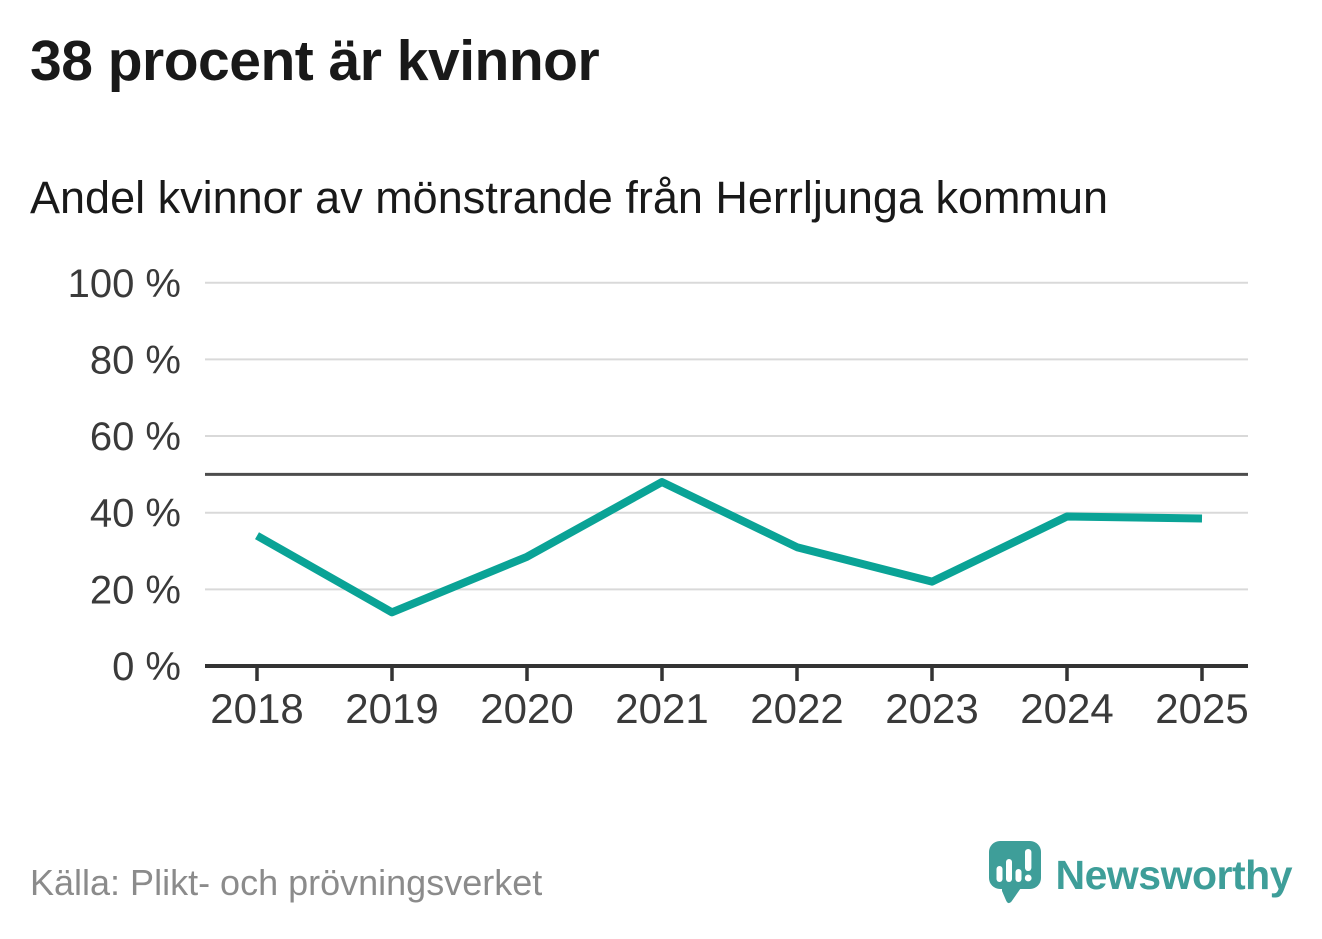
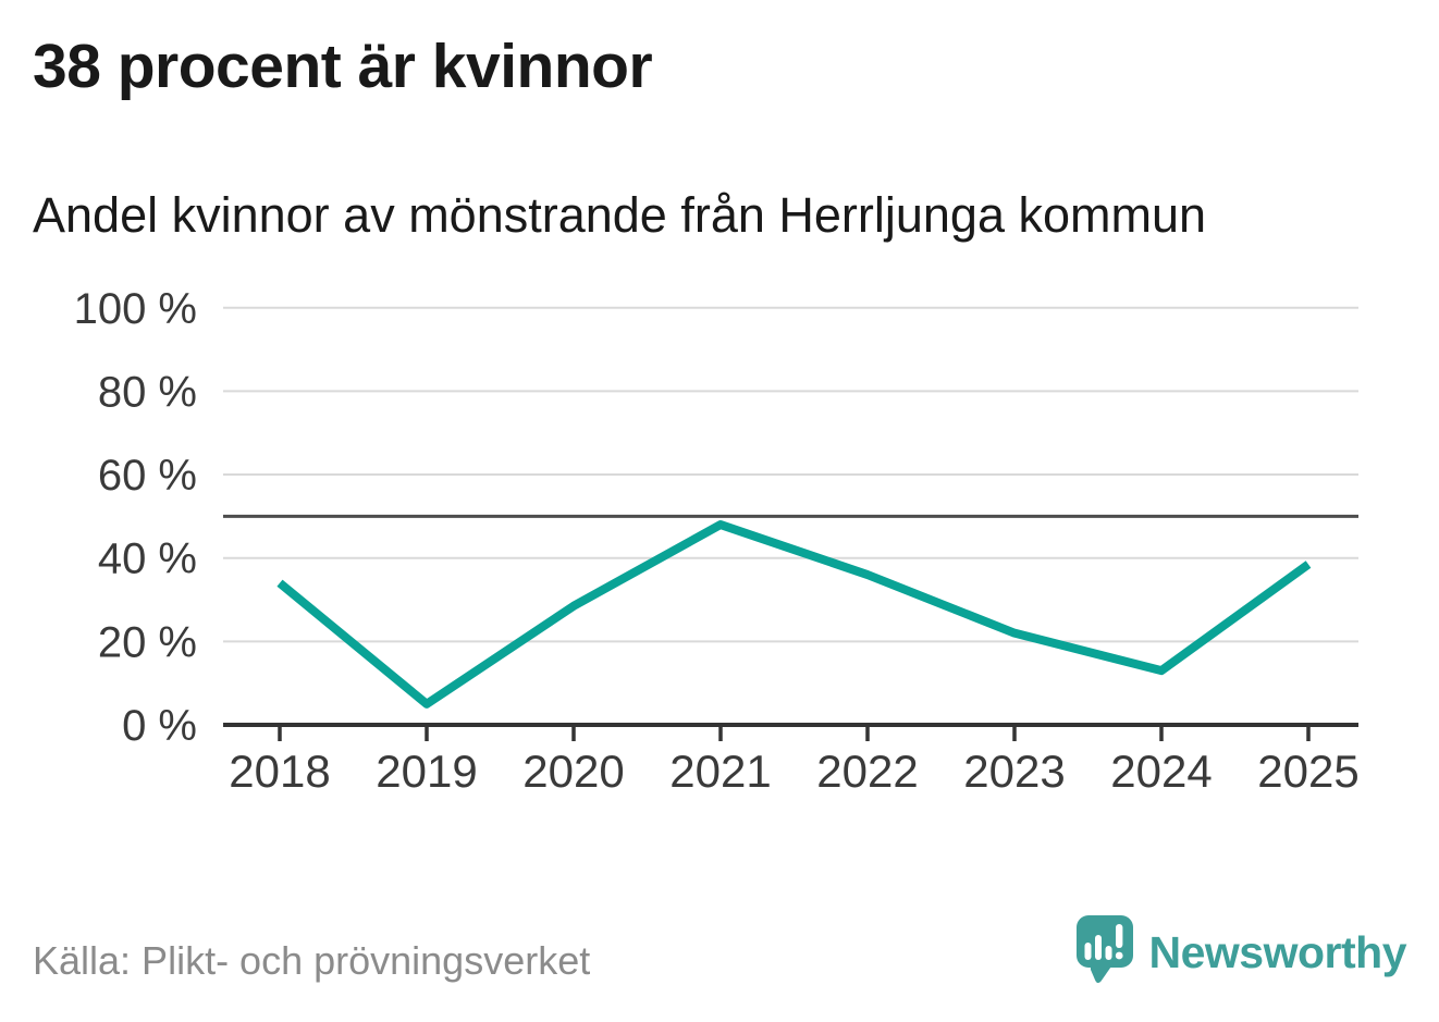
2019: 14% -> 5%
2022: 31% -> 36%
2024: 39% -> 13%
